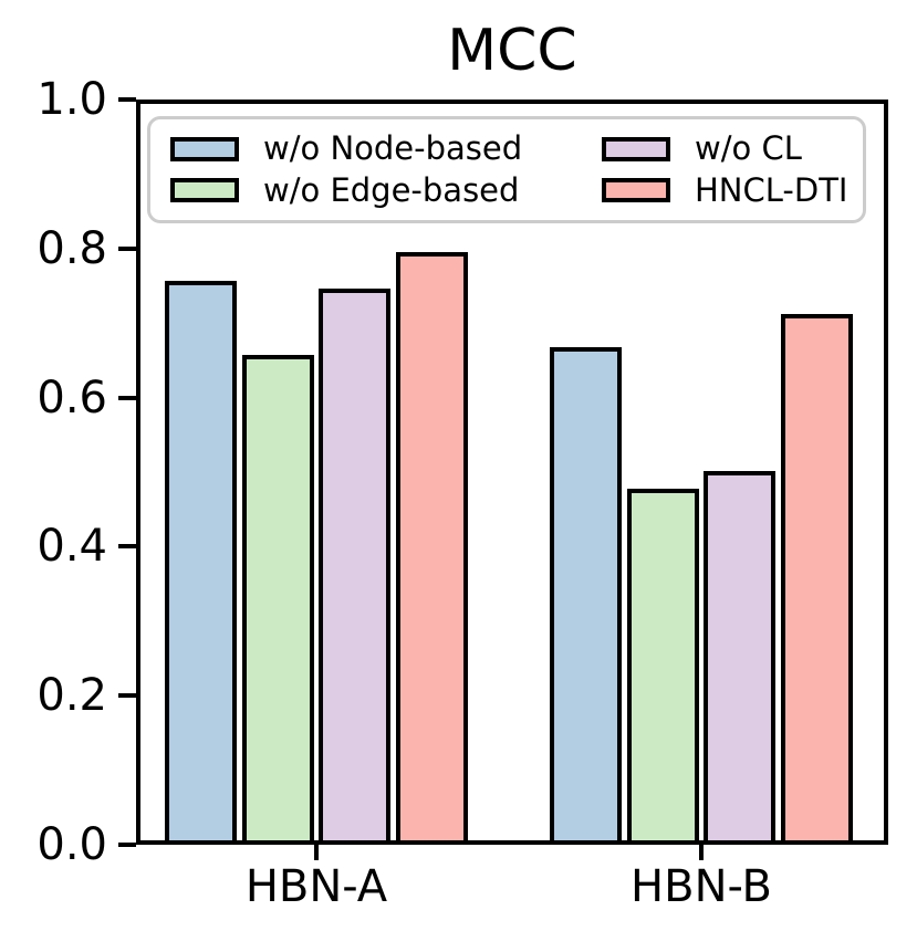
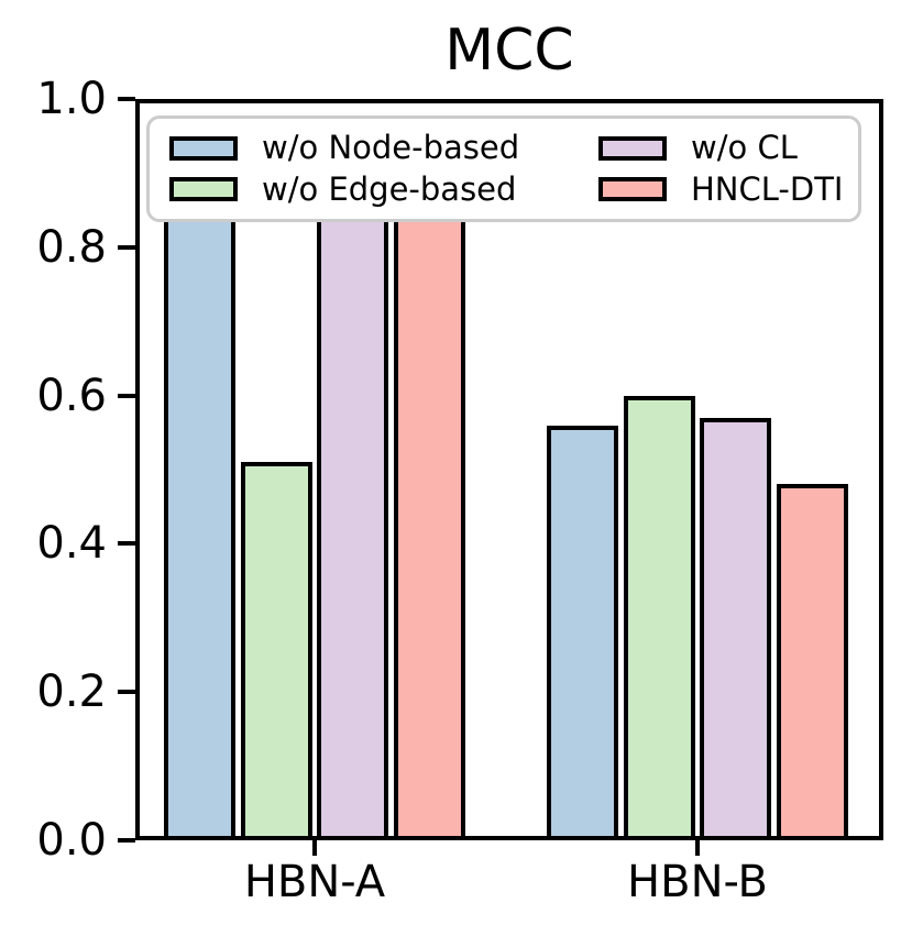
w/o Node-based/HBN-A: 0.76 -> 0.88
w/o Edge-based/HBN-A: 0.66 -> 0.51
w/o CL/HBN-A: 0.75 -> 0.93
HNCL-DTI/HBN-A: 0.80 -> 0.90
w/o Node-based/HBN-B: 0.67 -> 0.56
w/o Edge-based/HBN-B: 0.48 -> 0.60
w/o CL/HBN-B: 0.50 -> 0.57
HNCL-DTI/HBN-B: 0.71 -> 0.48
